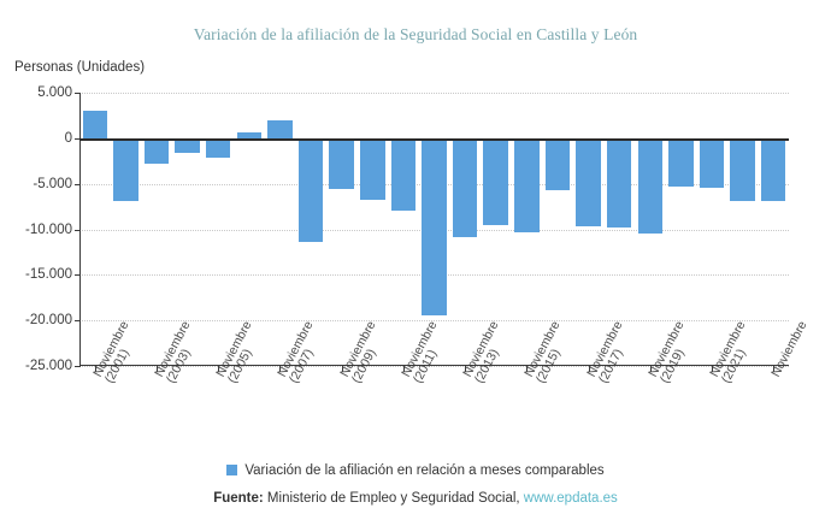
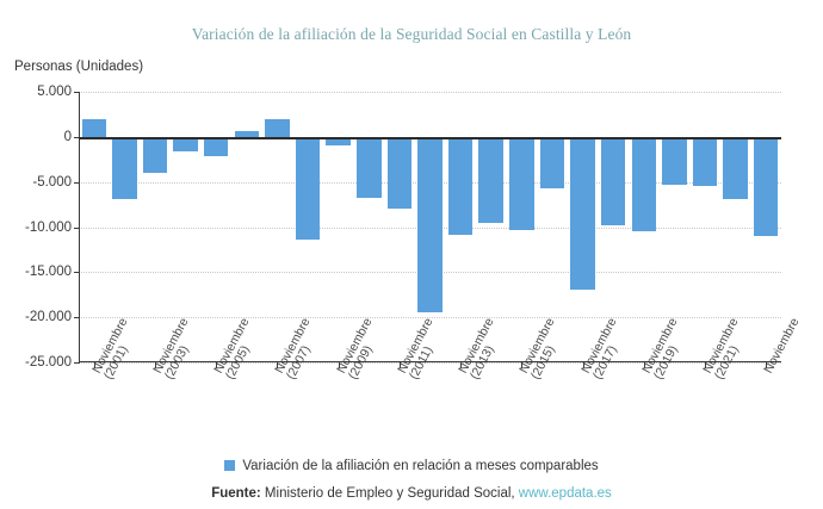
Noviembre (2001): 3000 -> 2000
Noviembre (2003): -3000 -> -4000
Noviembre (2009): -6000 -> -1000
Noviembre (2017): -10000 -> -17000
Noviembre: -7000 -> -11000
